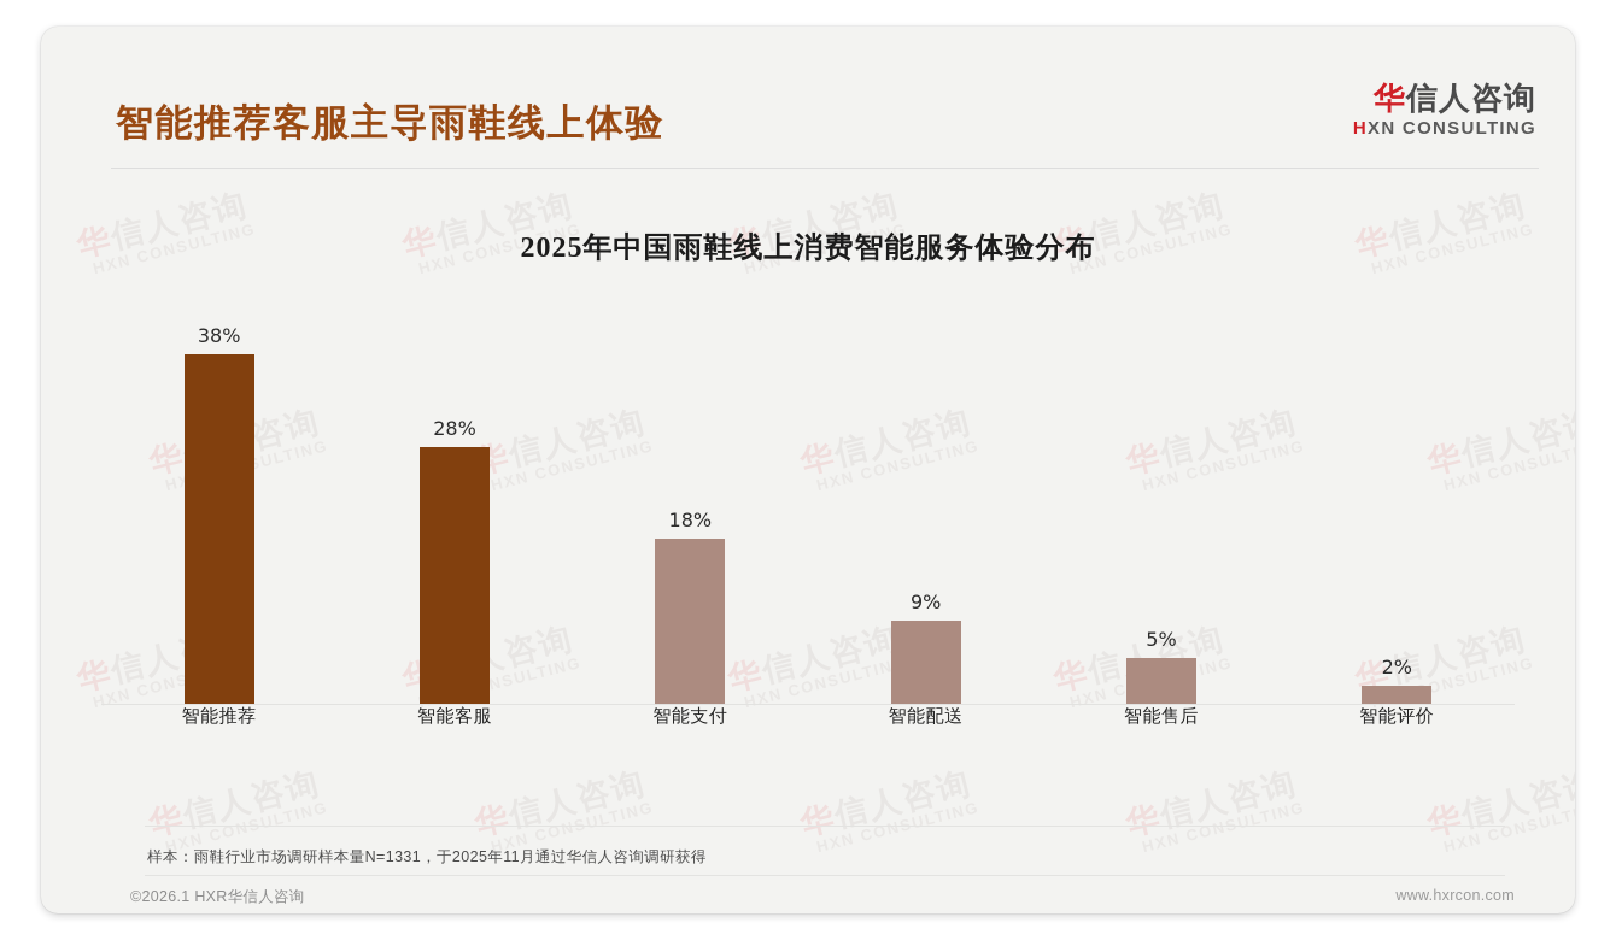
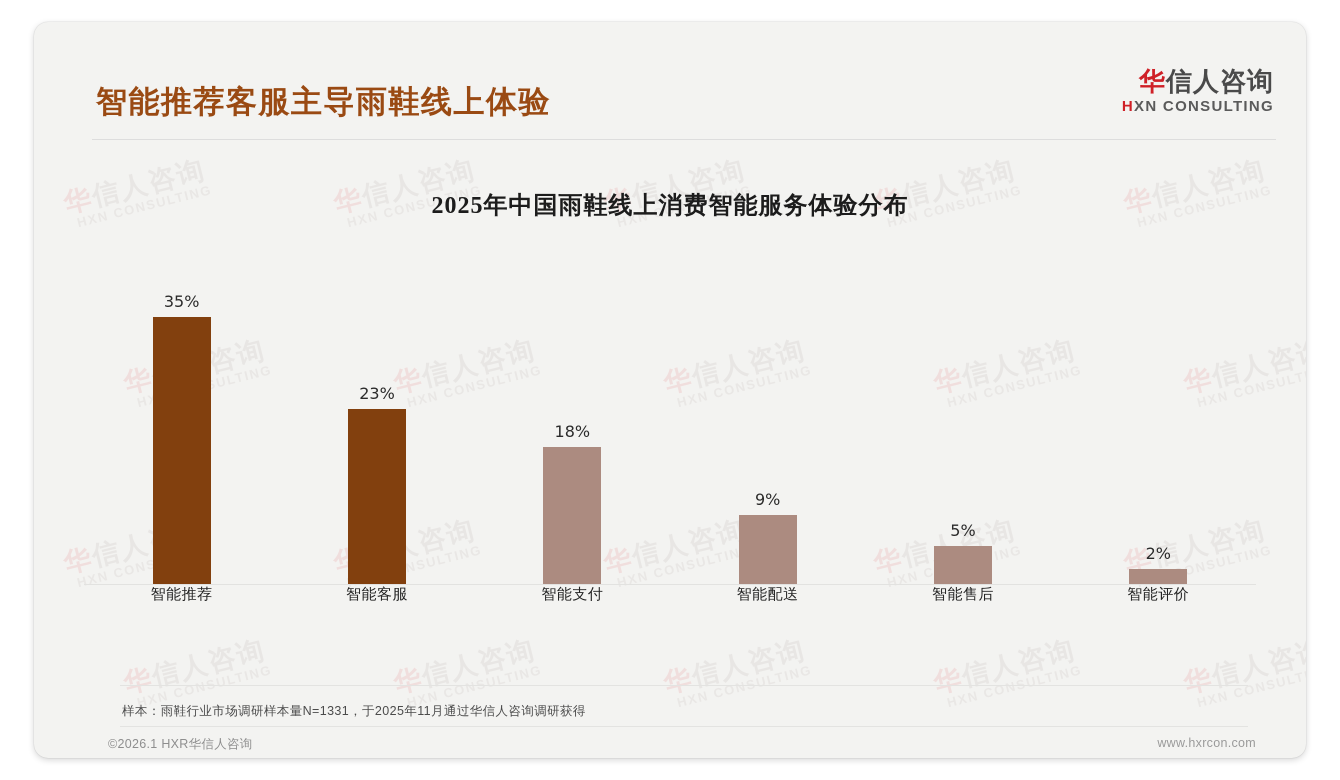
智能推荐: 38% -> 35%
智能客服: 28% -> 23%
